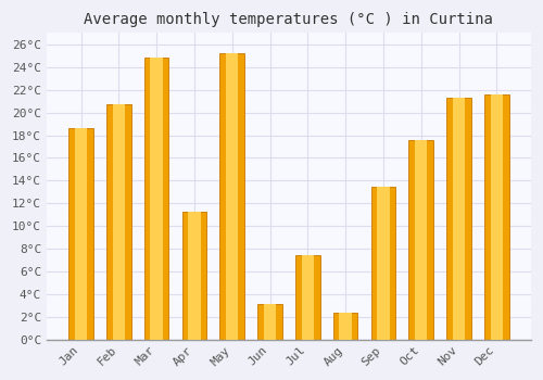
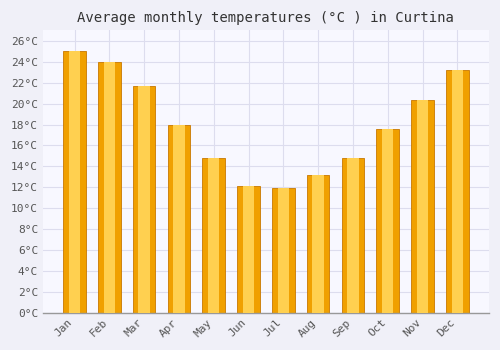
Jan: 18.6°C -> 25.0°C
Feb: 20.7°C -> 24.0°C
Mar: 24.8°C -> 21.7°C
Apr: 11.3°C -> 18.0°C
May: 25.2°C -> 14.8°C
Jun: 3.1°C -> 12.1°C
Jul: 7.4°C -> 11.9°C
Aug: 2.4°C -> 13.2°C
Sep: 13.5°C -> 14.8°C
Nov: 21.3°C -> 20.3°C
Dec: 21.6°C -> 23.2°C
